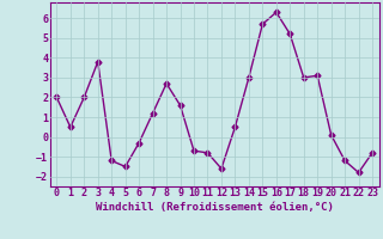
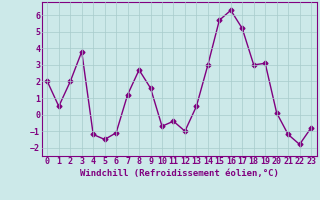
6: -0.3 -> -1.1
11: -0.8 -> -0.4
12: -1.6 -> -1.0
